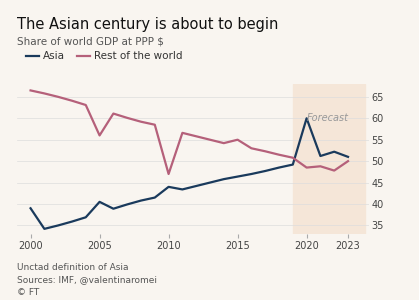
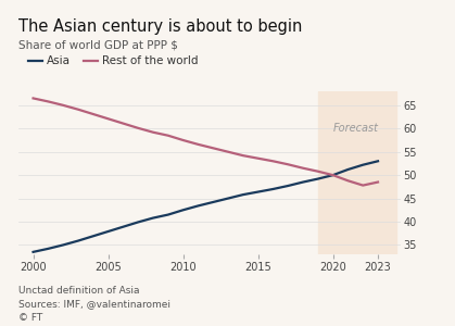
Asia/2000: 39.0 -> 33.5
Asia/2005: 40.5 -> 37.9
Rest of the world/2005: 56.0 -> 62.1
Asia/2010: 44.0 -> 42.5
Rest of the world/2010: 47.0 -> 57.5
Rest of the world/2015: 55.0 -> 53.6
Asia/2020: 60.0 -> 50.0
Rest of the world/2020: 48.5 -> 50.0
Asia/2023: 51.0 -> 53.0
Rest of the world/2023: 50.0 -> 48.5
